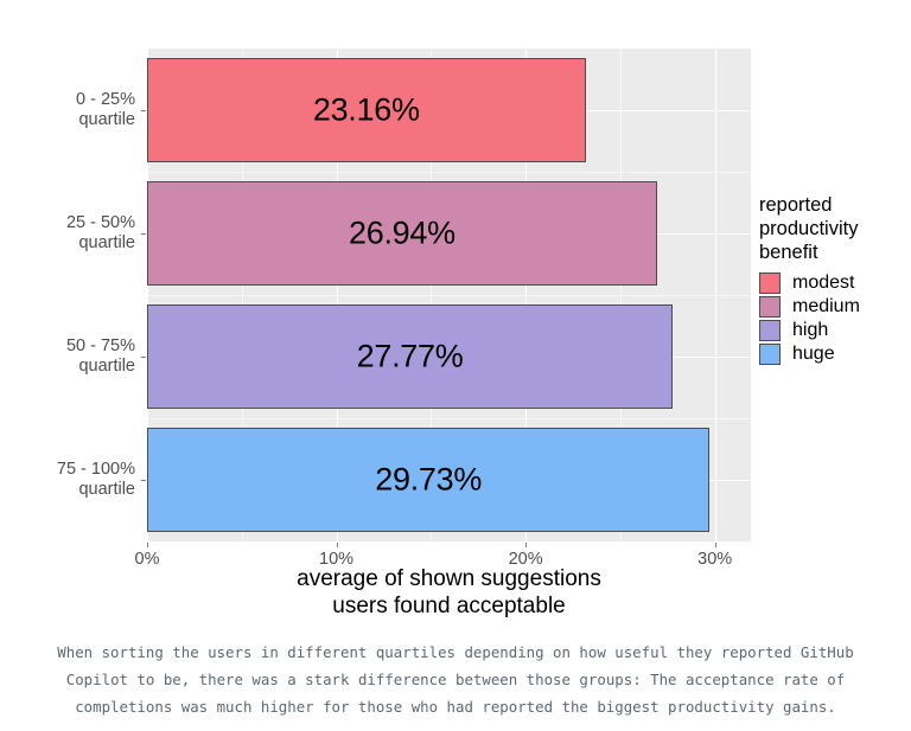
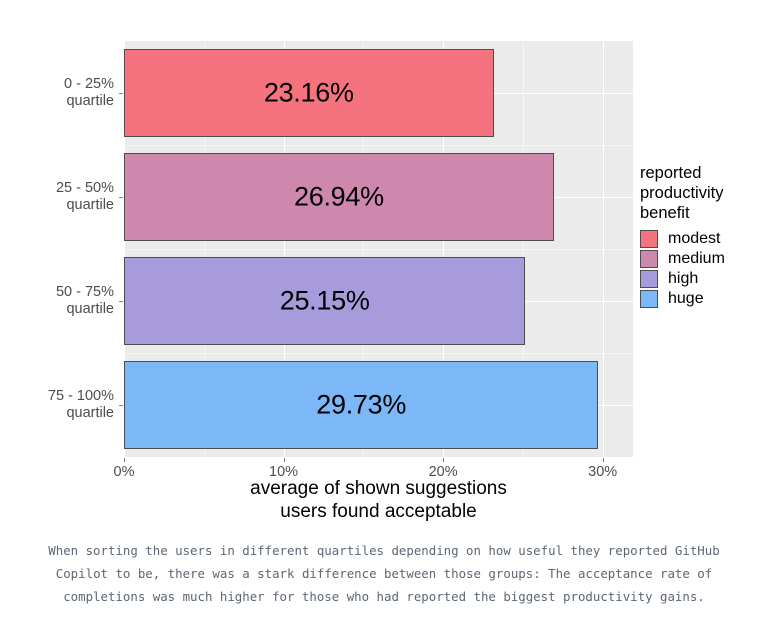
50 - 75% quartile: 27.77% -> 25.15%
